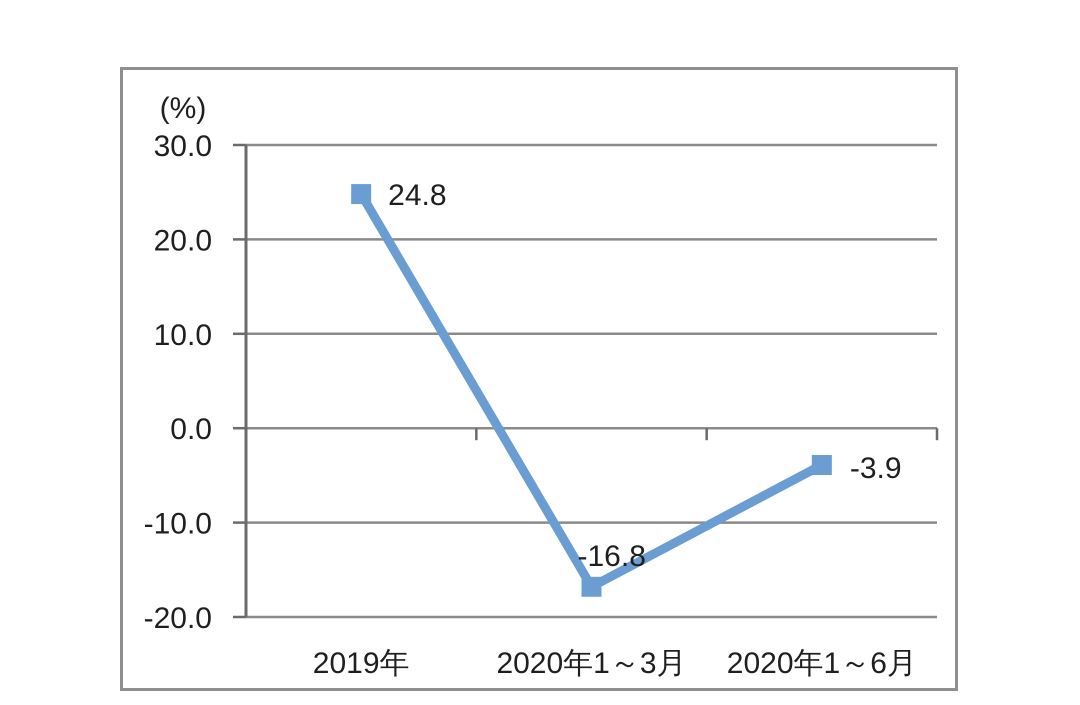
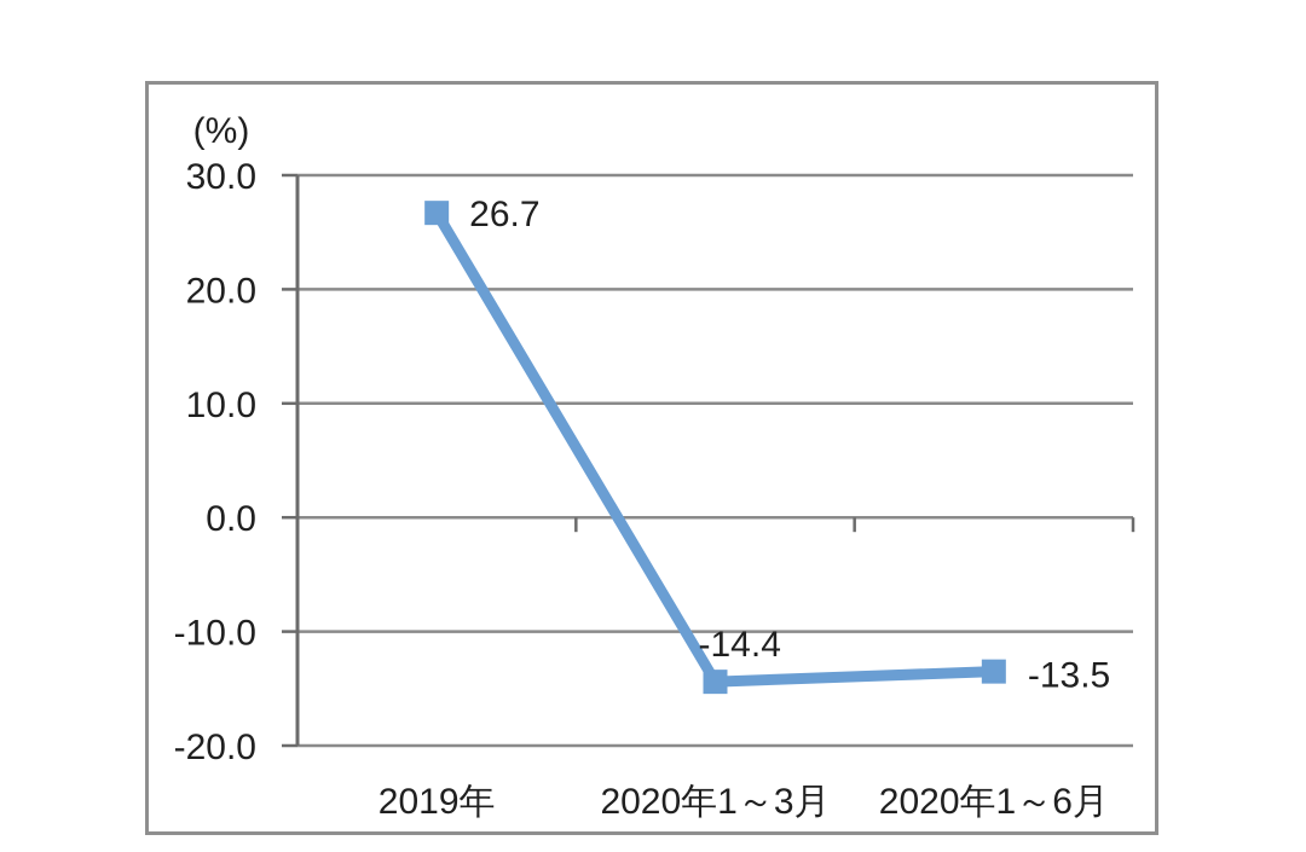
2019年: 24.8 -> 26.7
2020年1～3月: -16.8 -> -14.4
2020年1～6月: -3.9 -> -13.5
